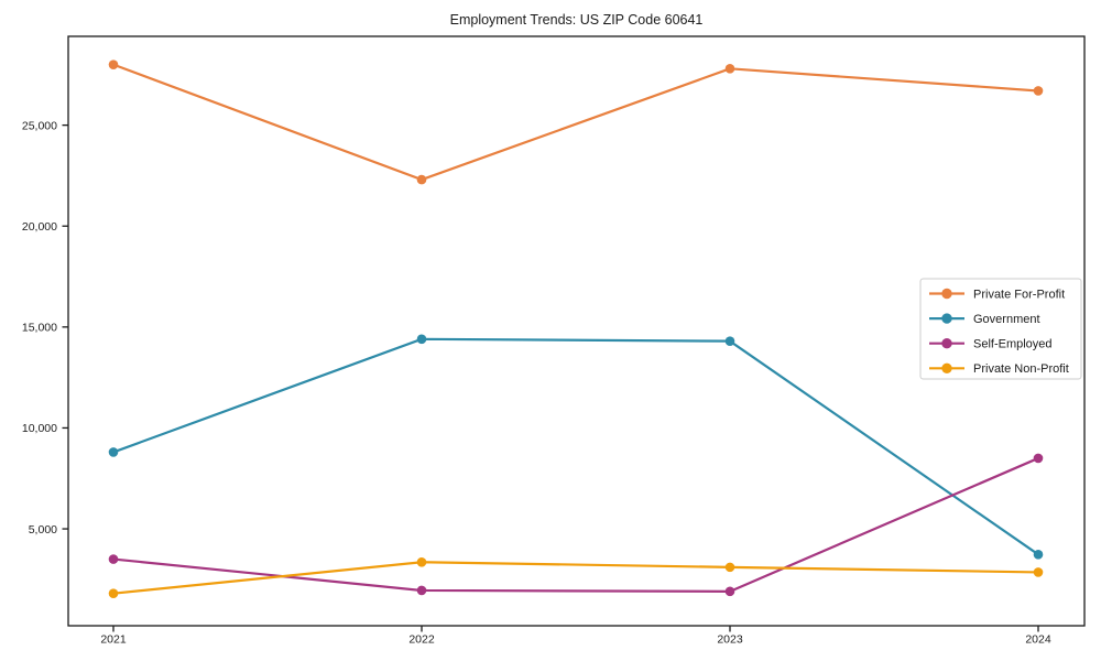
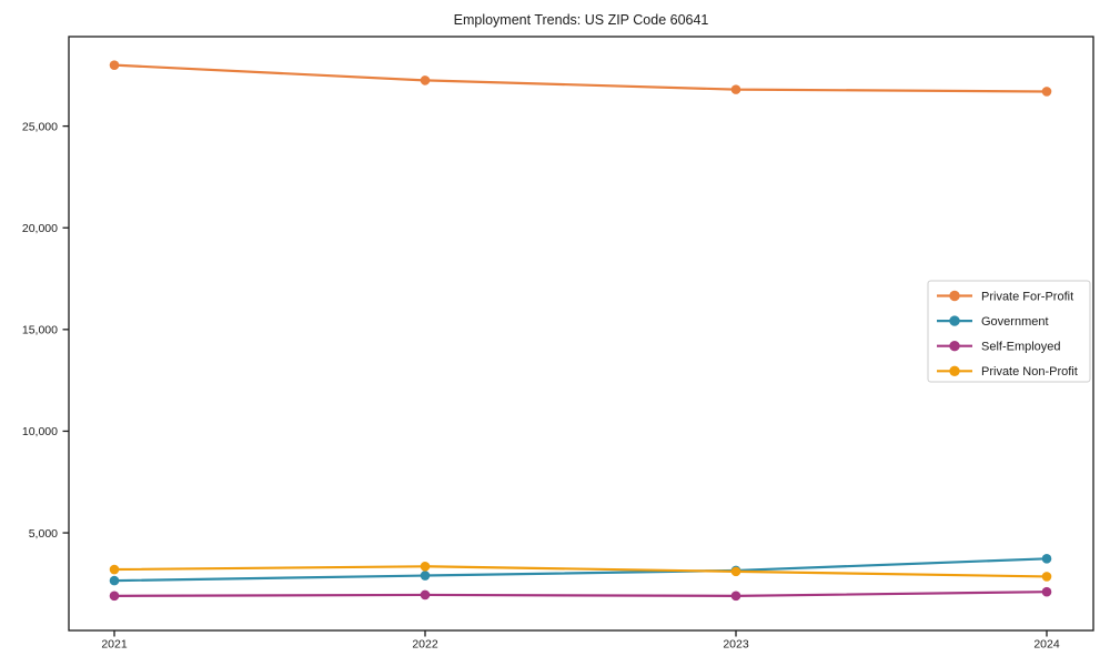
Government/2021: 8800 -> 2600
Self-Employed/2021: 3500 -> 1900
Private Non-Profit/2021: 1800 -> 3200
Private For-Profit/2022: 22300 -> 27200
Government/2022: 14400 -> 2900
Private For-Profit/2023: 27800 -> 26800
Government/2023: 14300 -> 3200
Self-Employed/2024: 8500 -> 2100
